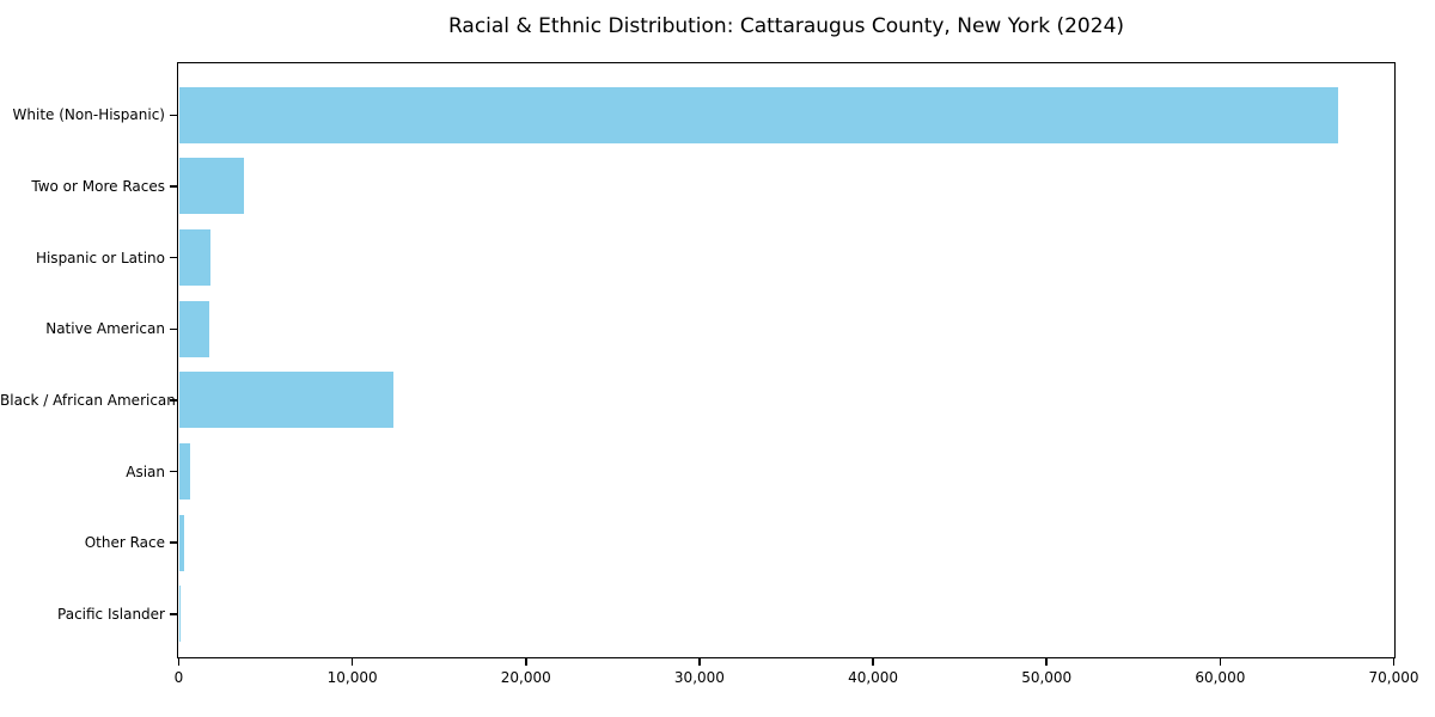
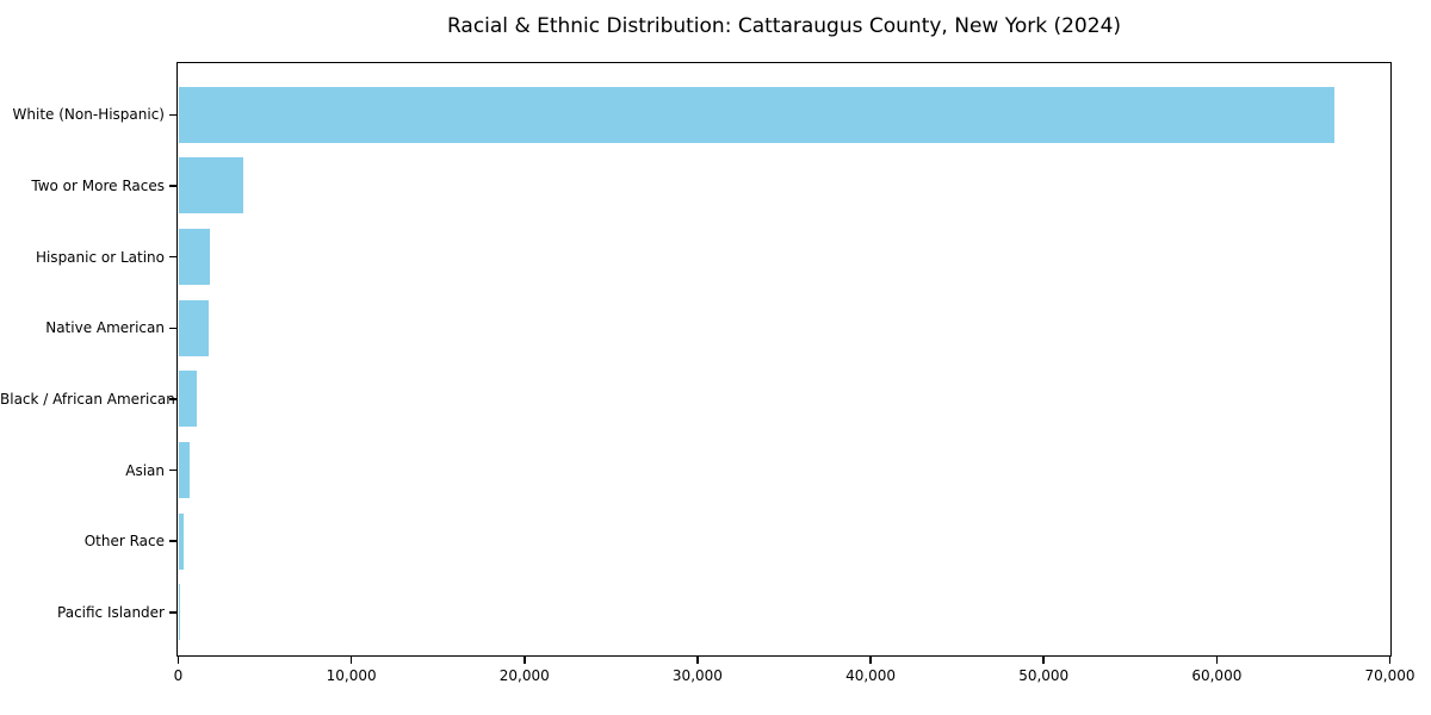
Black / African American: 12400 -> 1000
